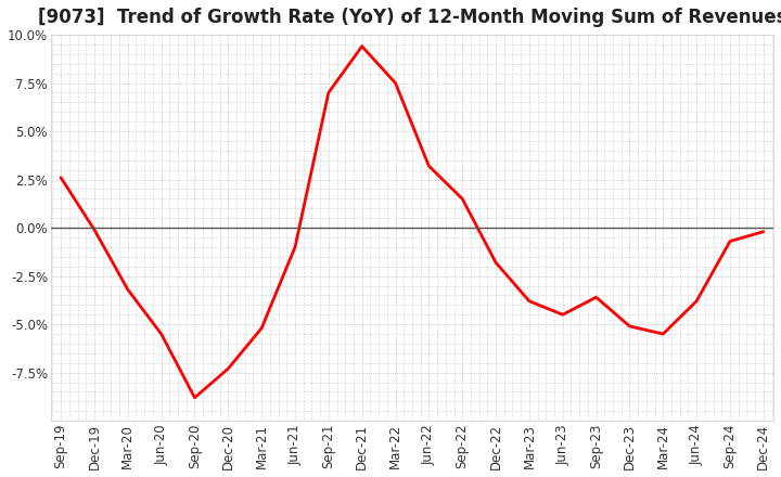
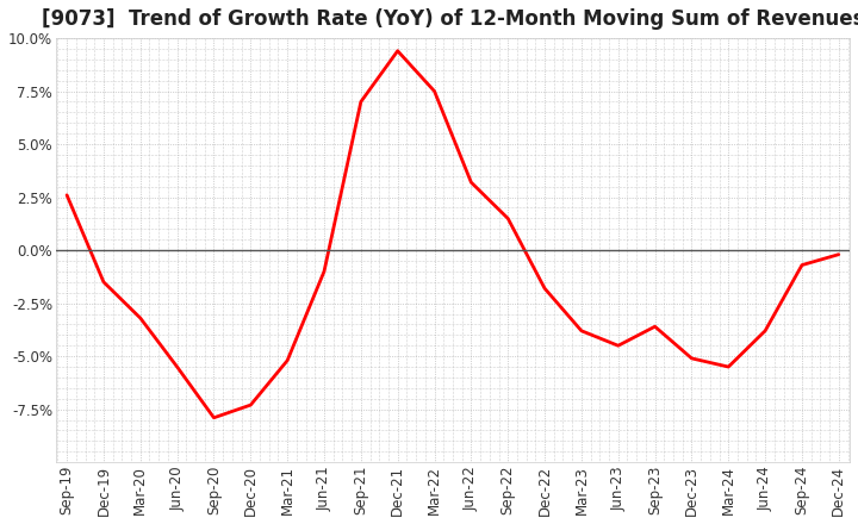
Dec-19: -0.1% -> -1.5%
Sep-20: -8.8% -> -7.9%
